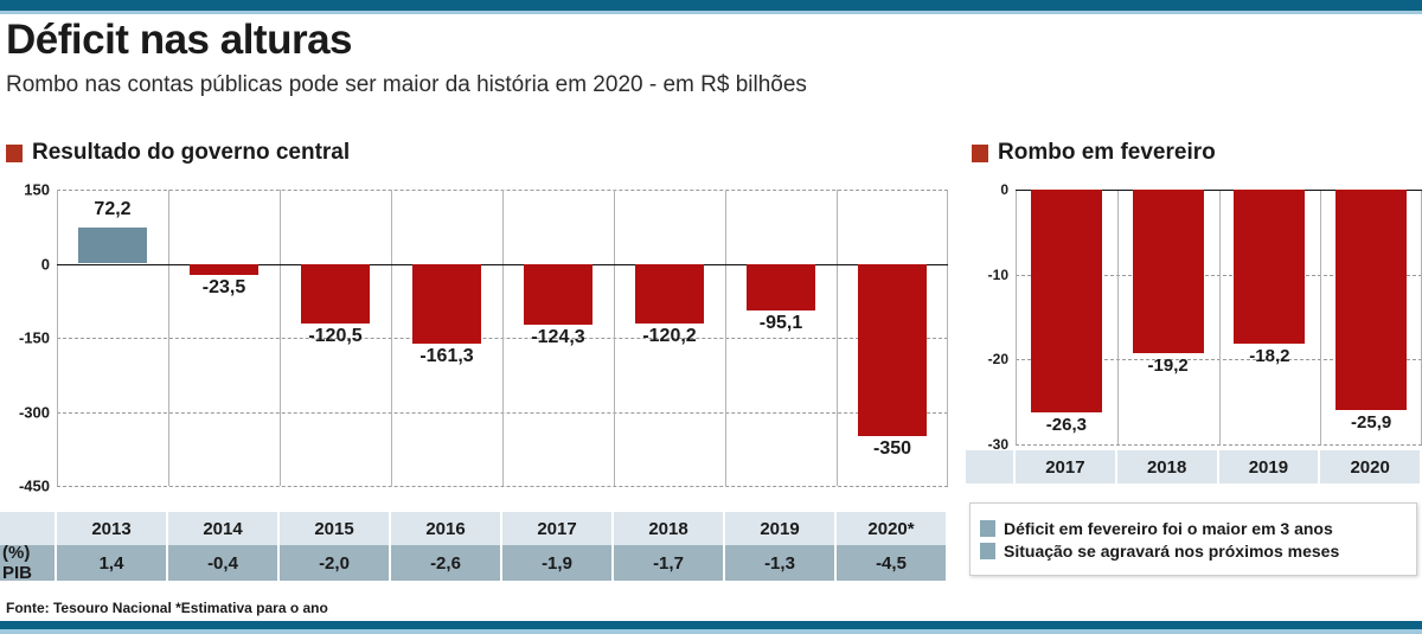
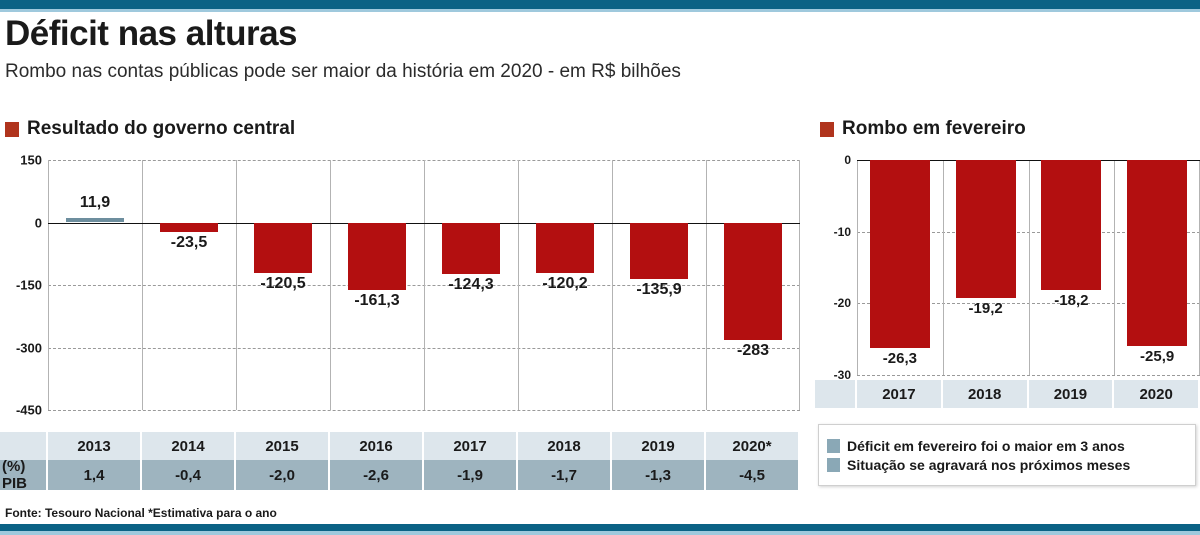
Resultado do governo central/2013: 72,2 -> 11,9
Resultado do governo central/2019: -95,1 -> -135,9
Resultado do governo central/2020*: -350 -> -283
